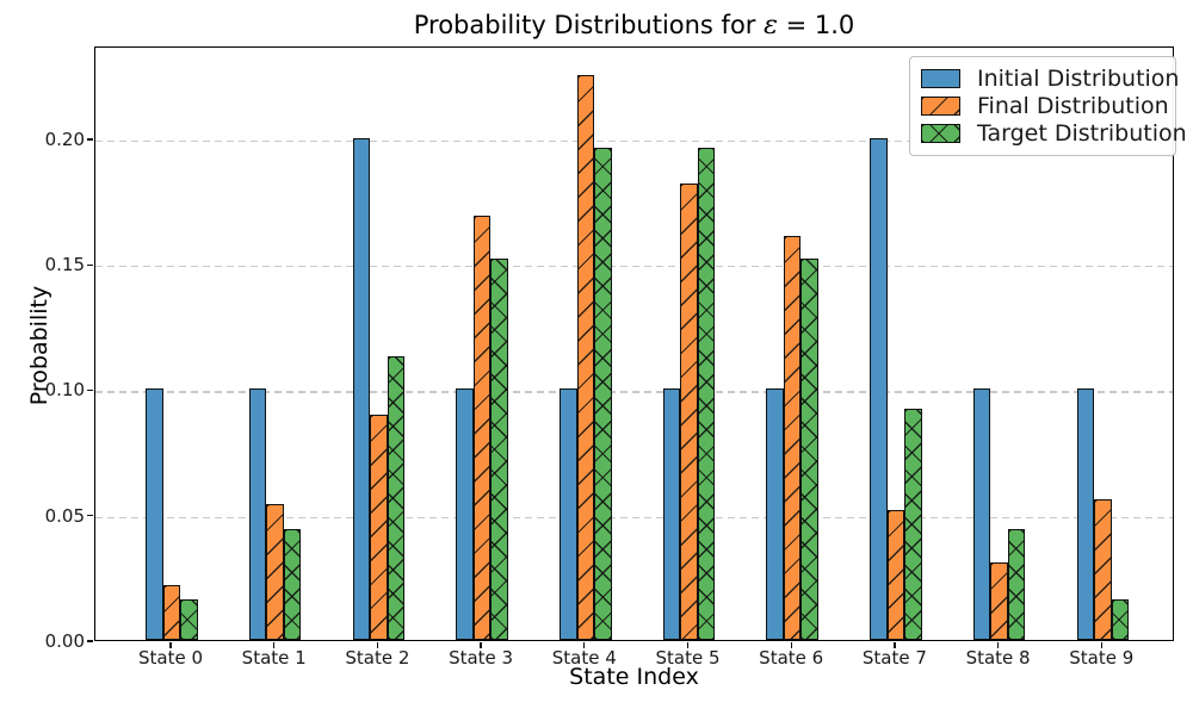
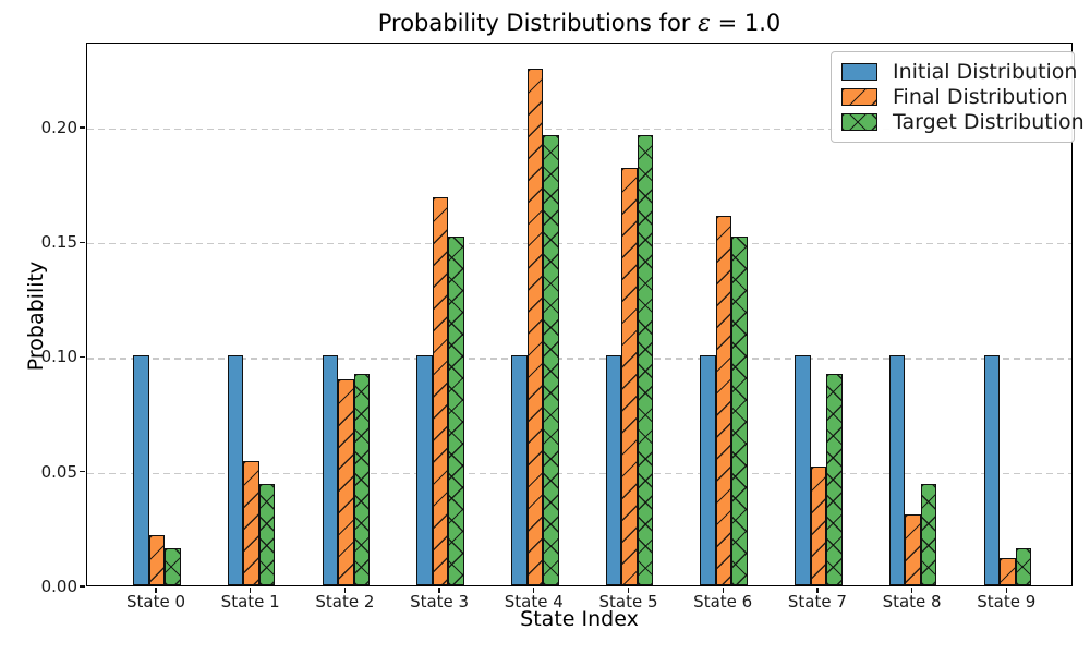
Initial Distribution/State 2: 0.2 -> 0.1
Target Distribution/State 2: 0.113 -> 0.092
Initial Distribution/State 7: 0.2 -> 0.1
Final Distribution/State 9: 0.056 -> 0.012
